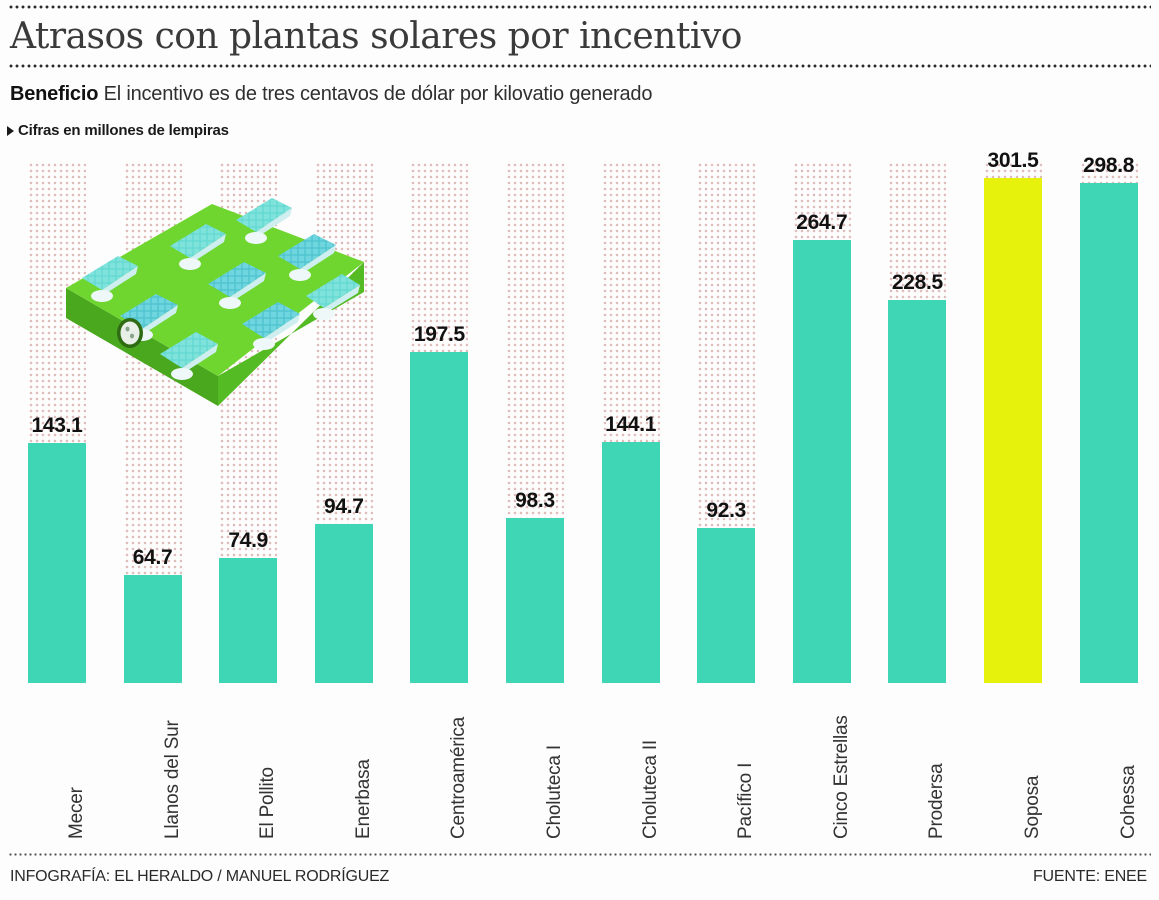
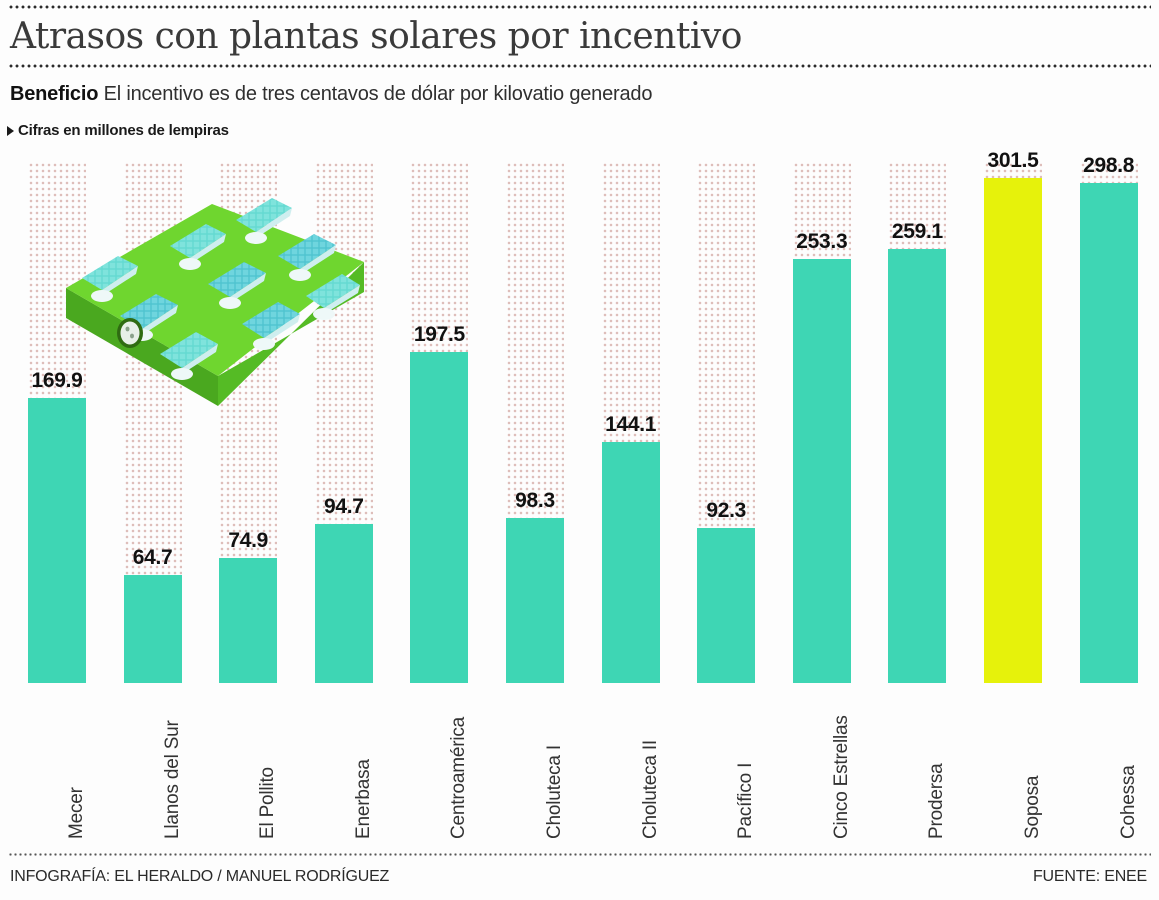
Mecer: 143.1 -> 169.9
Cinco Estrellas: 264.7 -> 253.3
Prodersa: 228.5 -> 259.1
